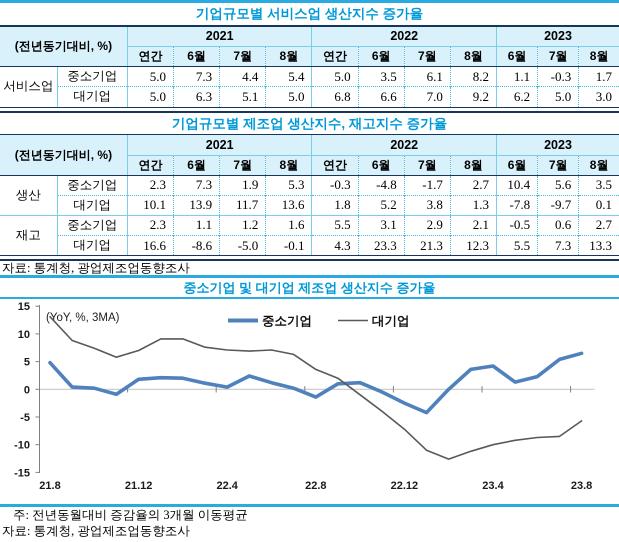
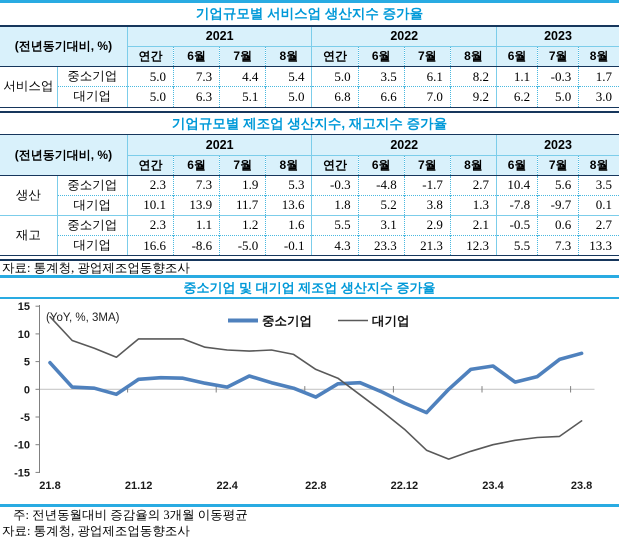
대기업/21.12: 7 -> 9
